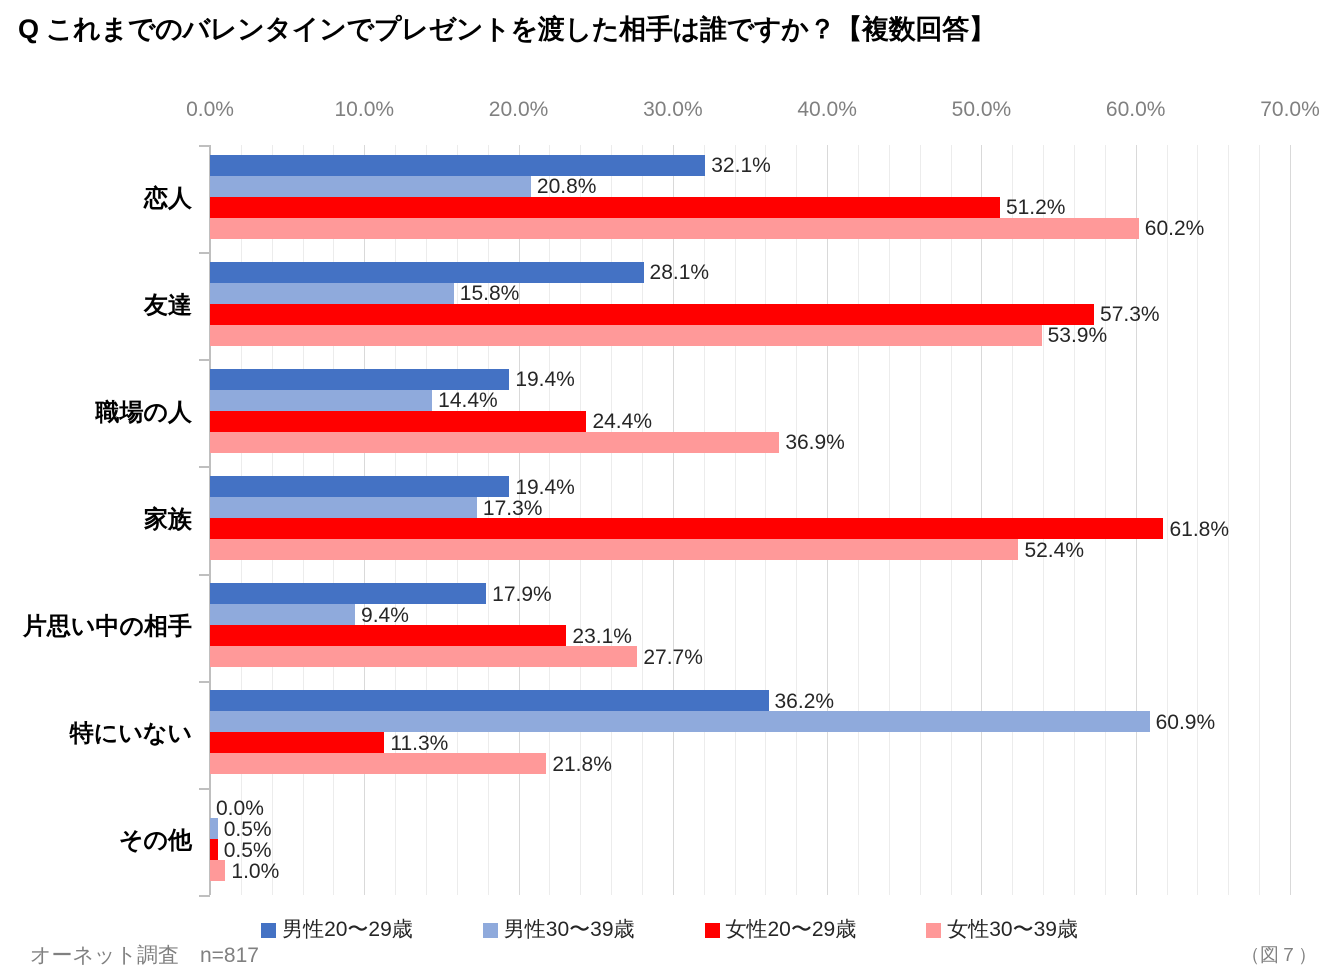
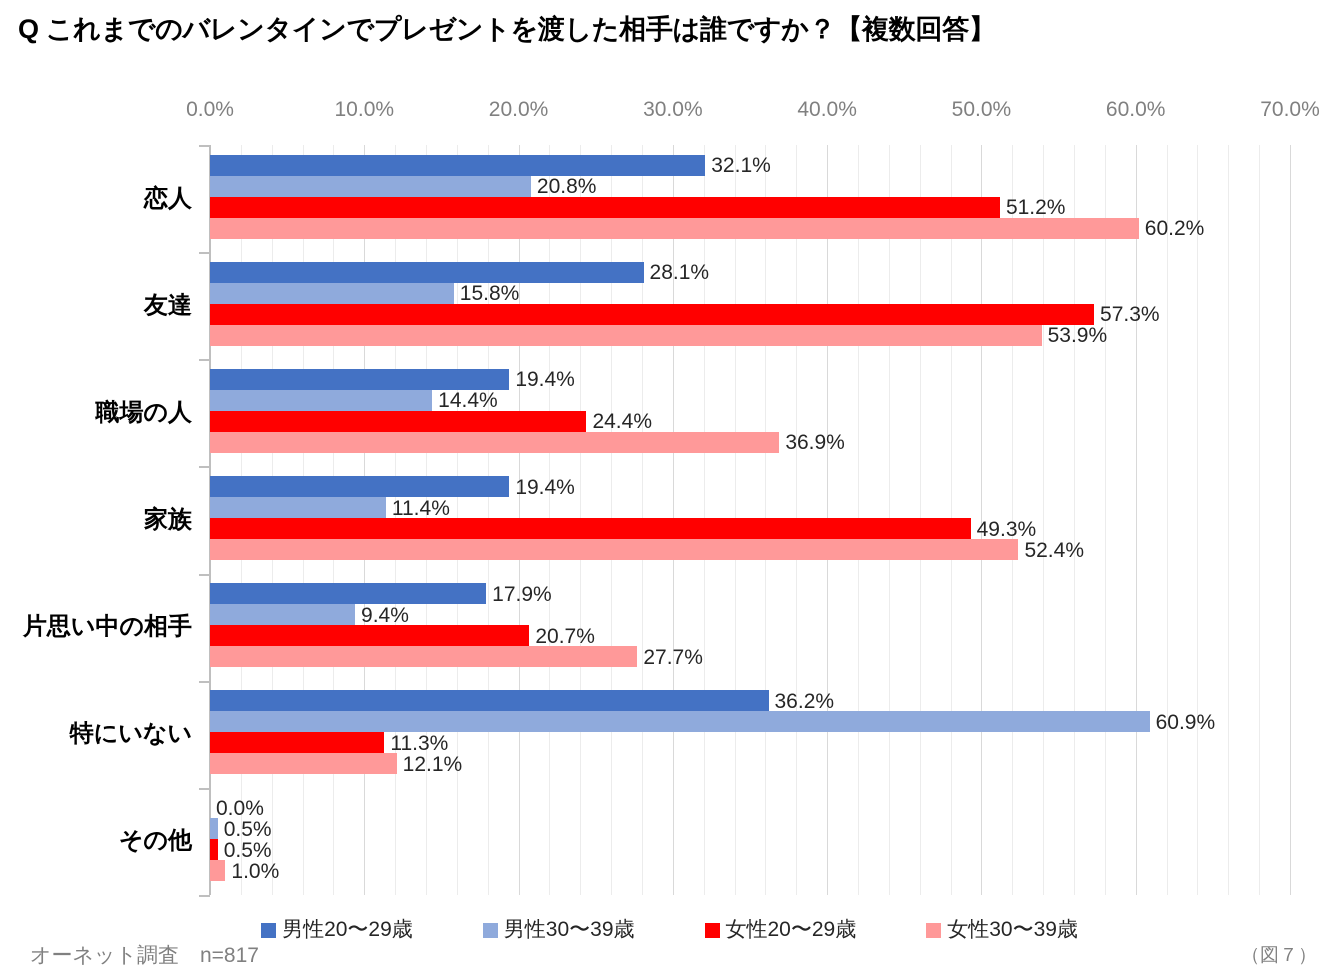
男性30〜39歳/家族: 17.3% -> 11.4%
女性20〜29歳/家族: 61.8% -> 49.3%
女性20〜29歳/片思い中の相手: 23.1% -> 20.7%
女性30〜39歳/特にいない: 21.8% -> 12.1%
